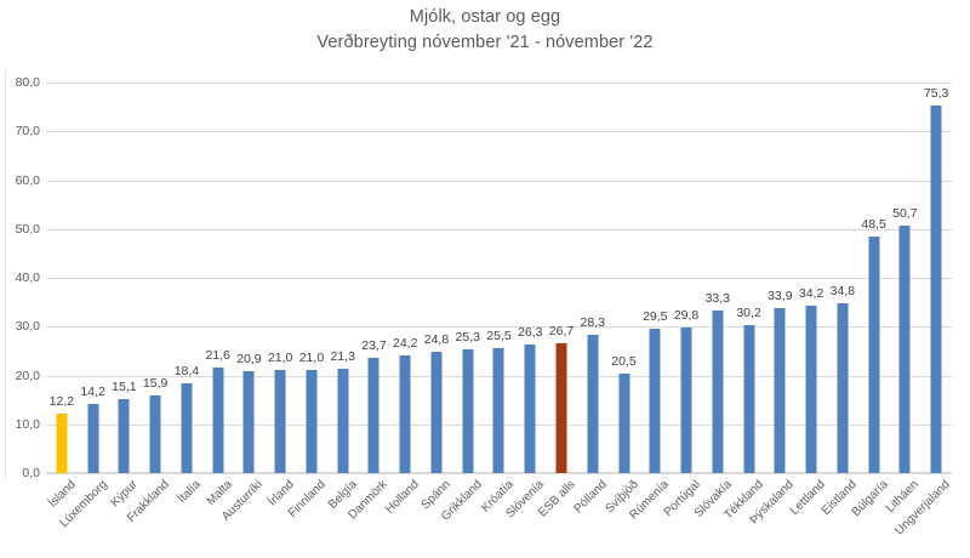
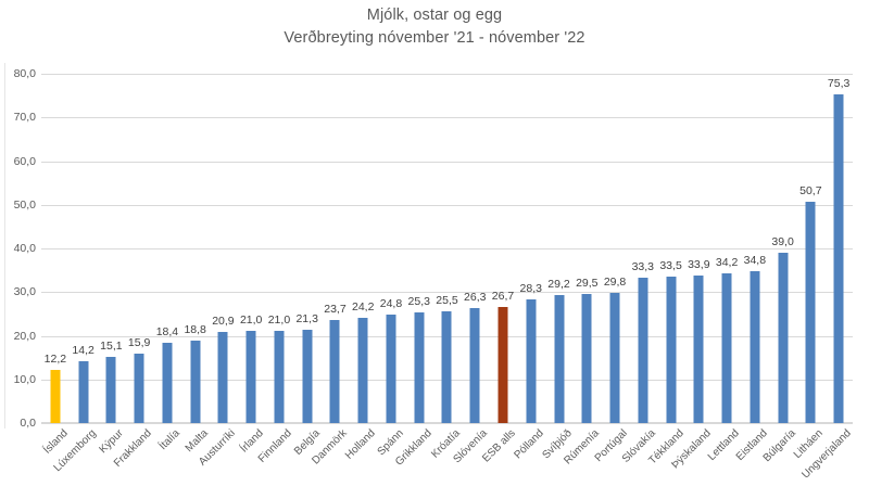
Malta: 21,6 -> 18,8
Svíþjóð: 20,5 -> 29,2
Tékkland: 30,2 -> 33,5
Búlgaría: 48,5 -> 39,0
